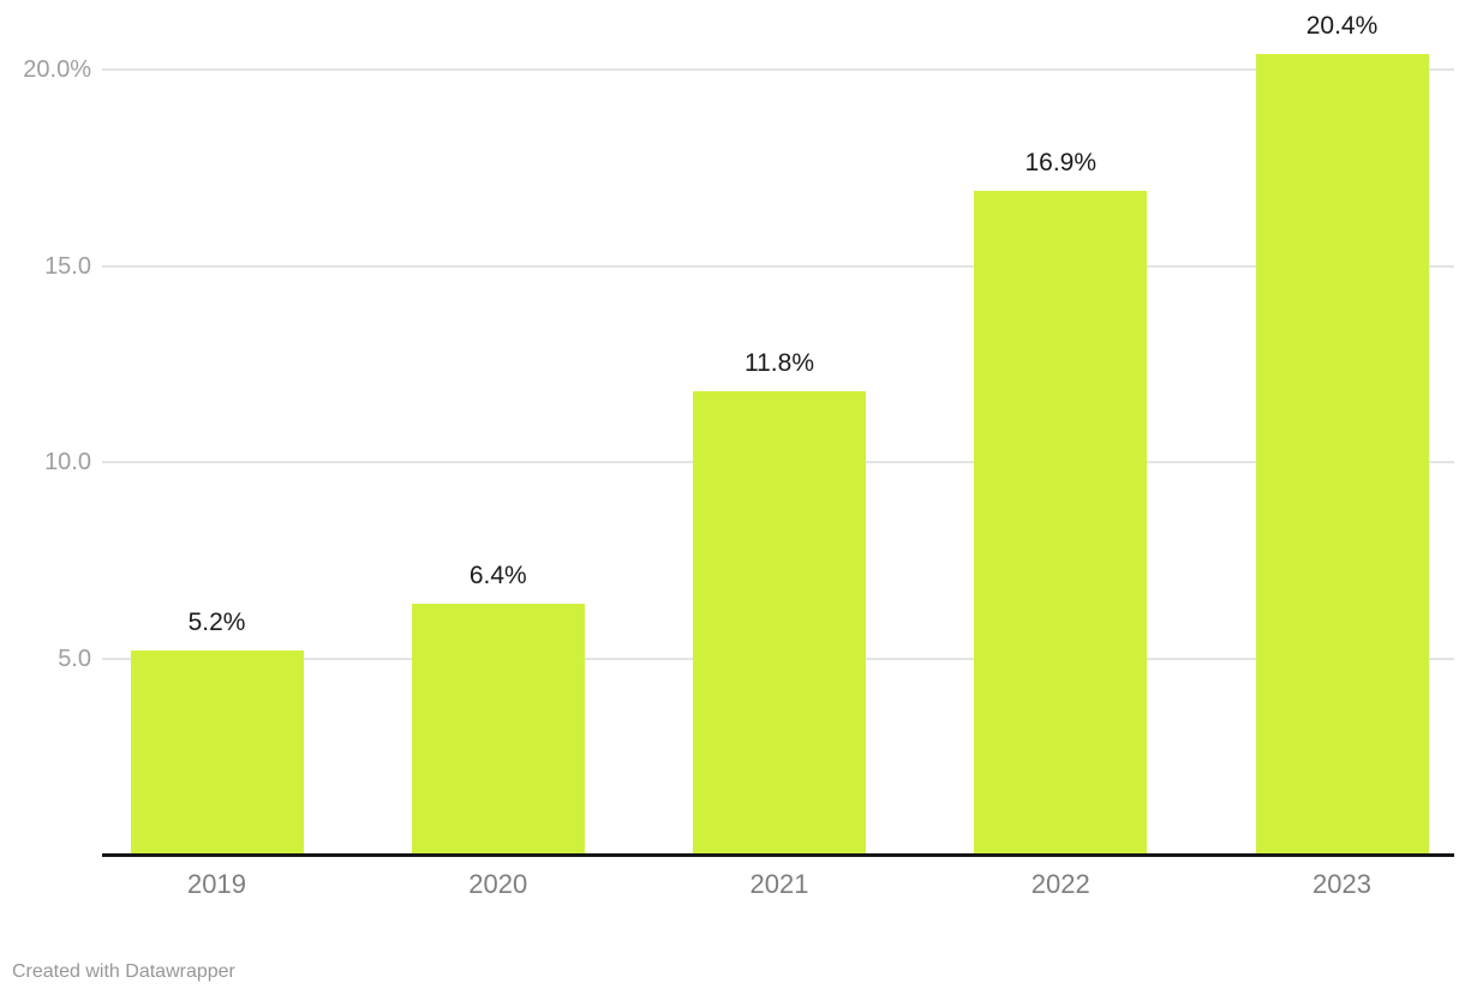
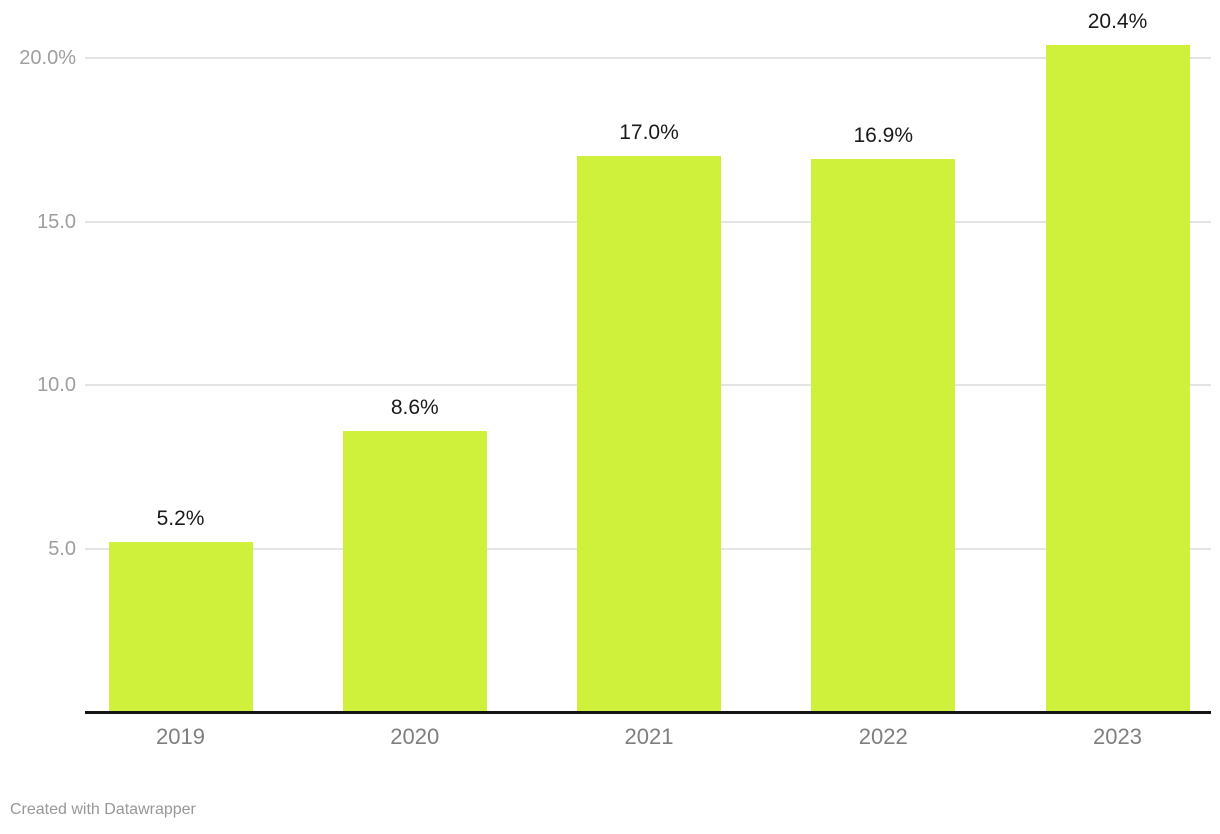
2020: 6.4% -> 8.6%
2021: 11.8% -> 17.0%
